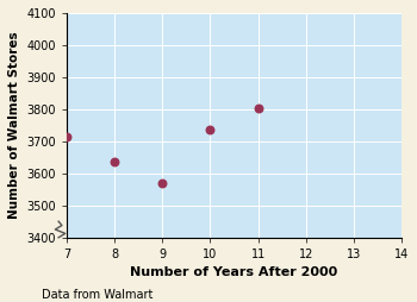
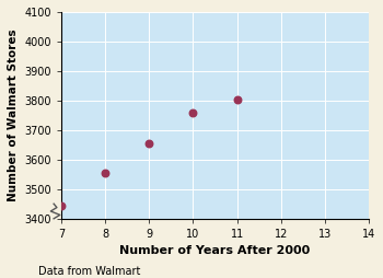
7: 3715 -> 3445
8: 3635 -> 3555
9: 3570 -> 3655
10: 3735 -> 3758
